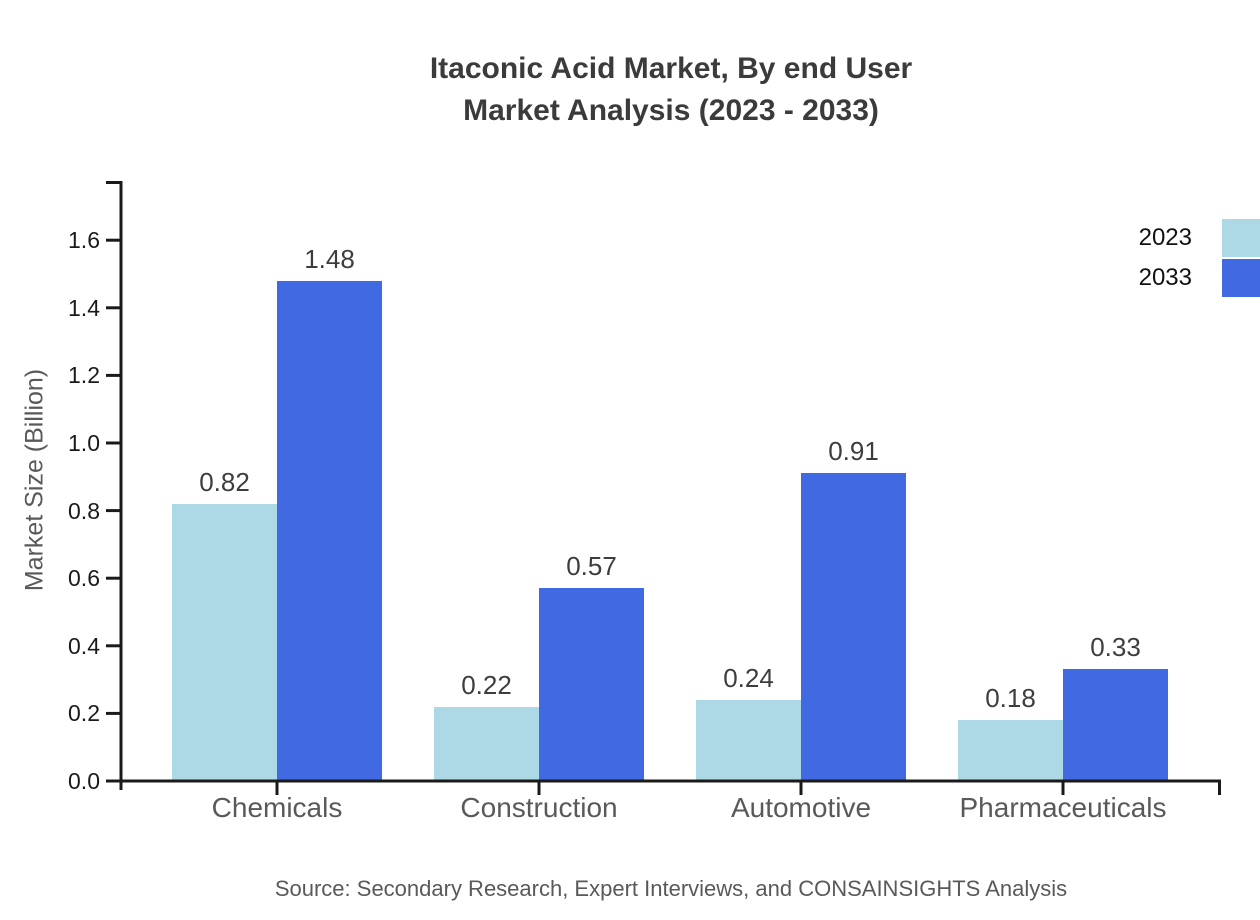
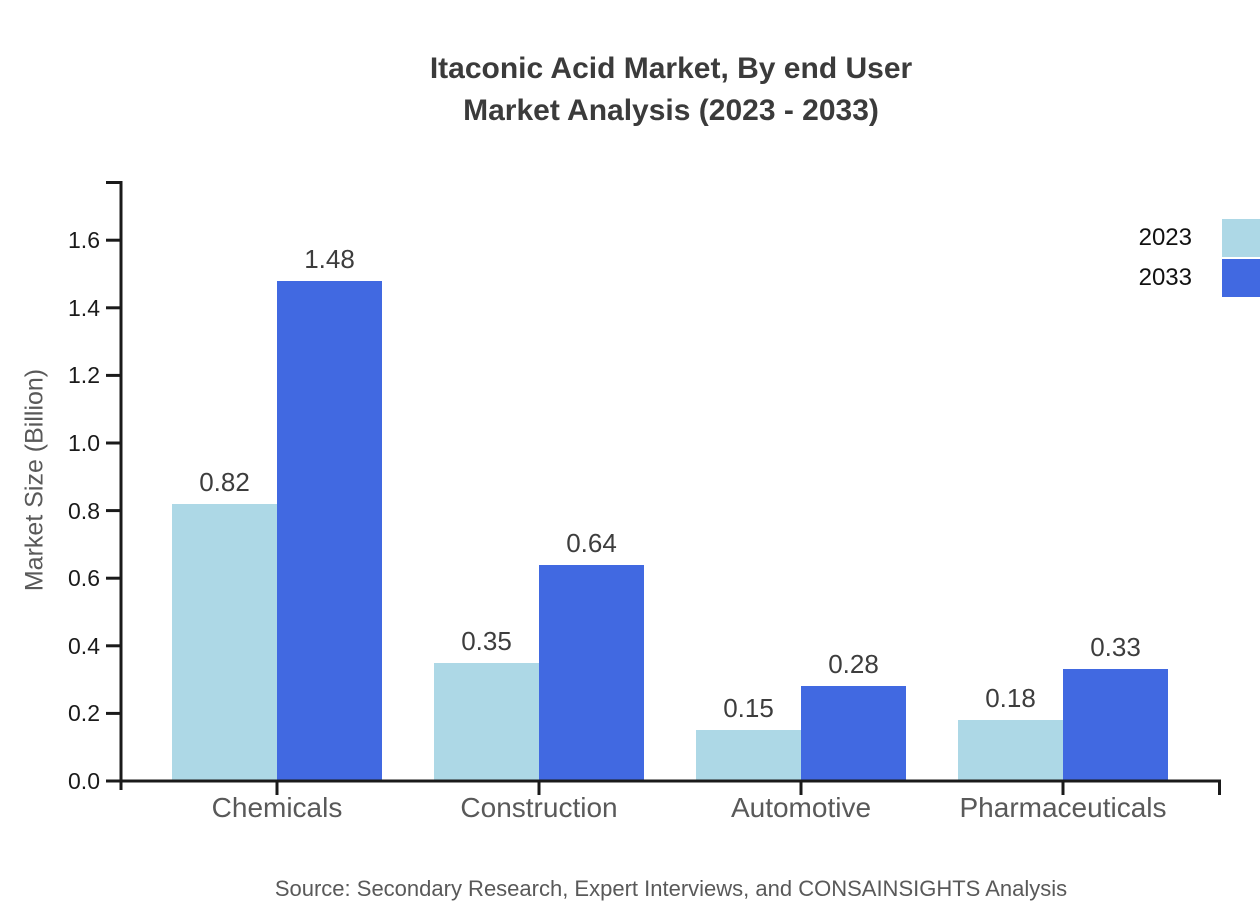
2023/Construction: 0.22 -> 0.35
2033/Construction: 0.57 -> 0.64
2023/Automotive: 0.24 -> 0.15
2033/Automotive: 0.91 -> 0.28
